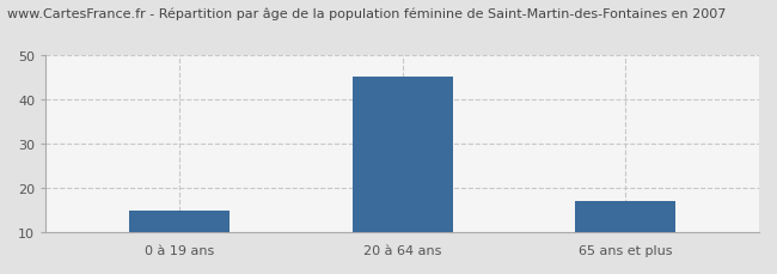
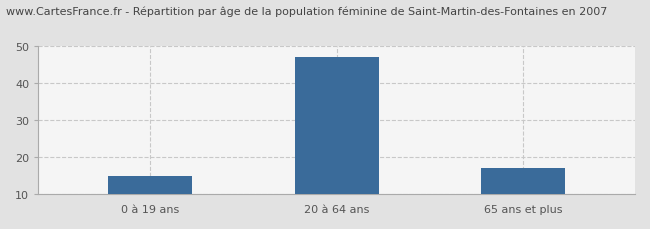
20 à 64 ans: 45 -> 47
